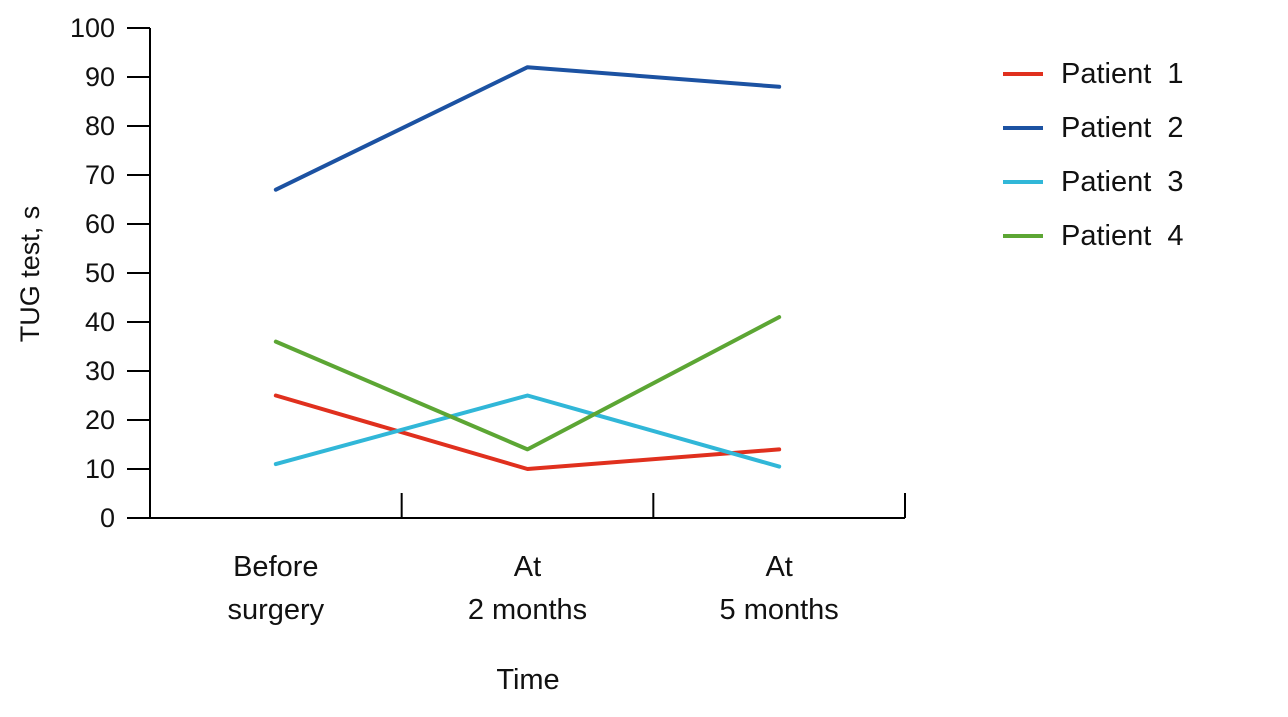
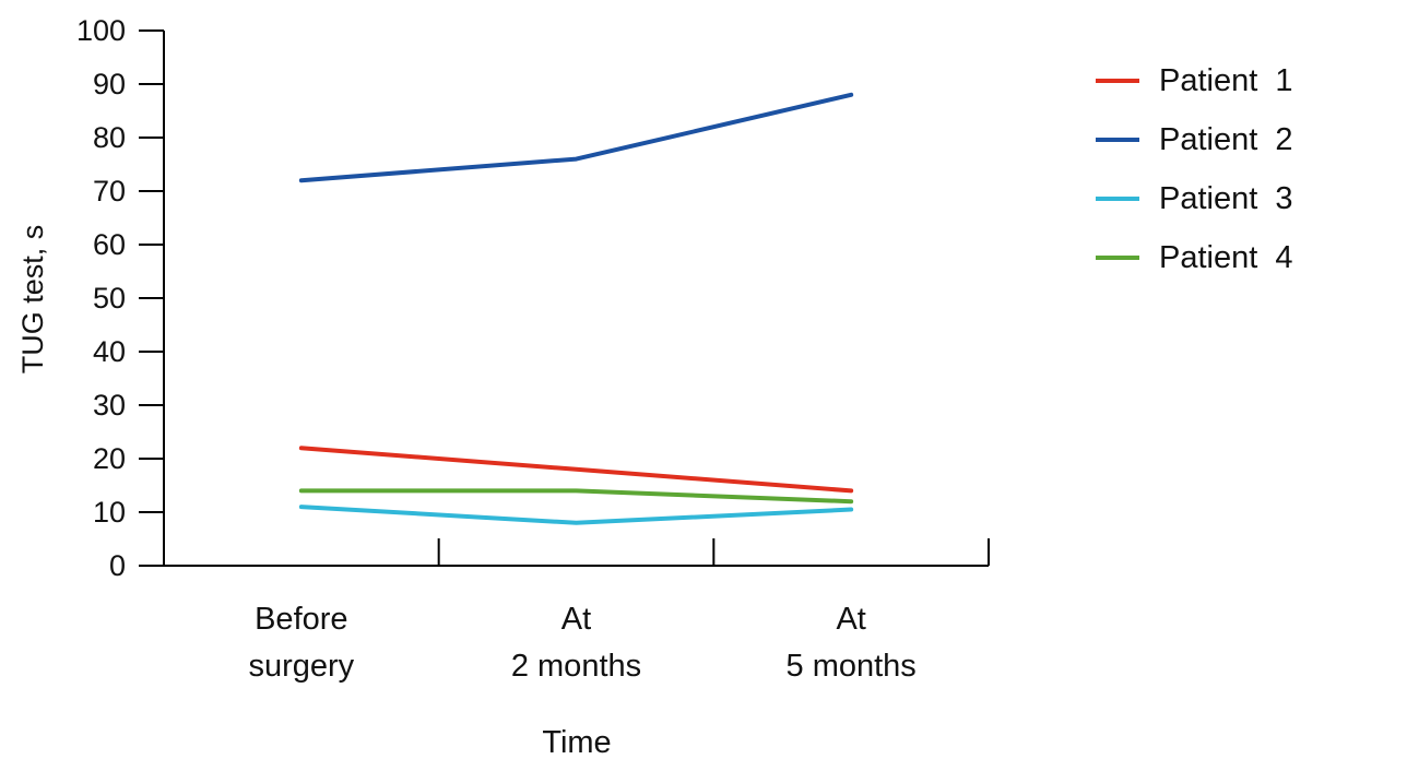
Patient 1/Before surgery: 25 -> 22
Patient 2/Before surgery: 67 -> 72
Patient 4/Before surgery: 36 -> 14
Patient 1/At 2 months: 10 -> 18
Patient 2/At 2 months: 92 -> 76
Patient 3/At 2 months: 25 -> 8
Patient 4/At 5 months: 41 -> 12
